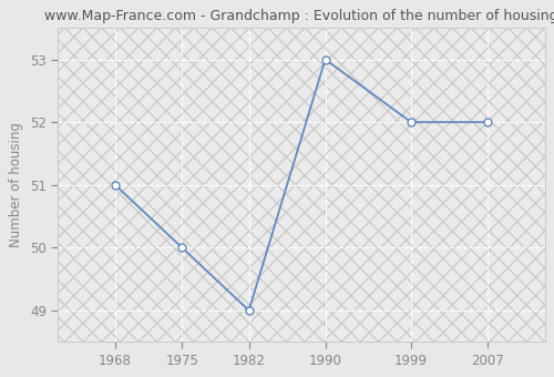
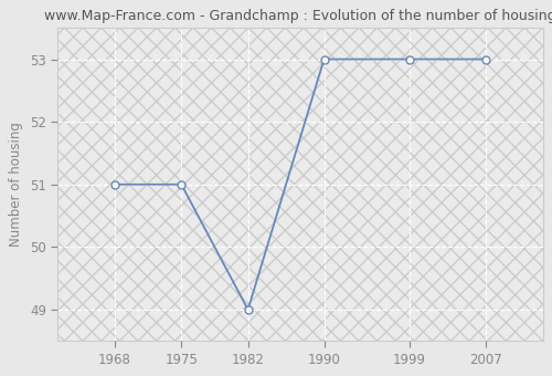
1975: 50 -> 51
1999: 52 -> 53
2007: 52 -> 53
